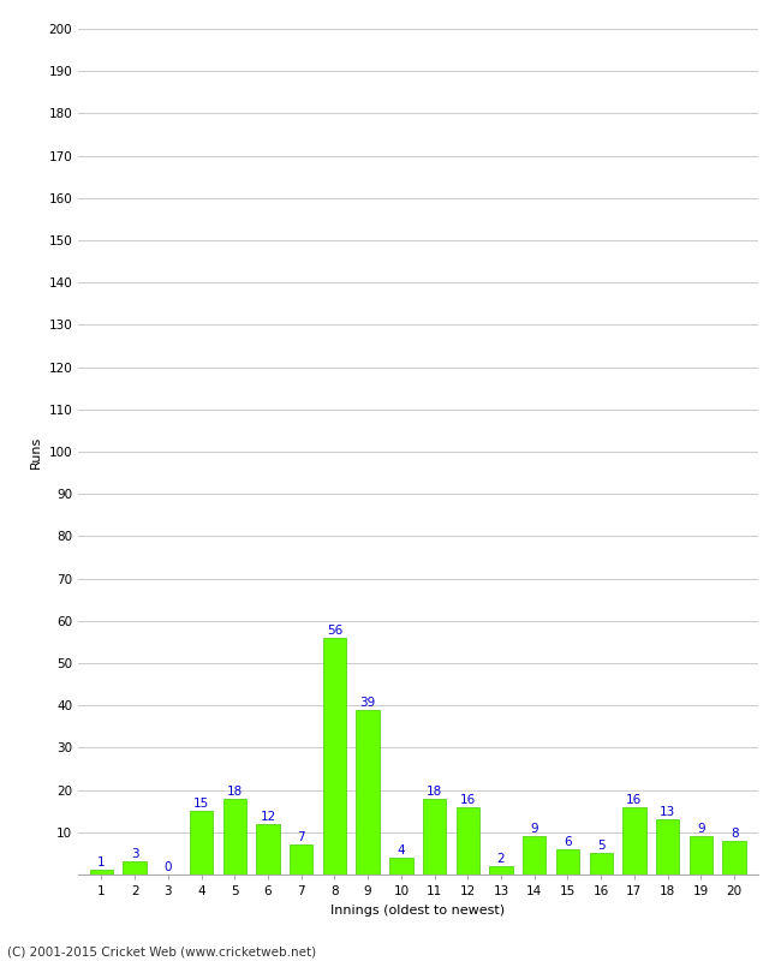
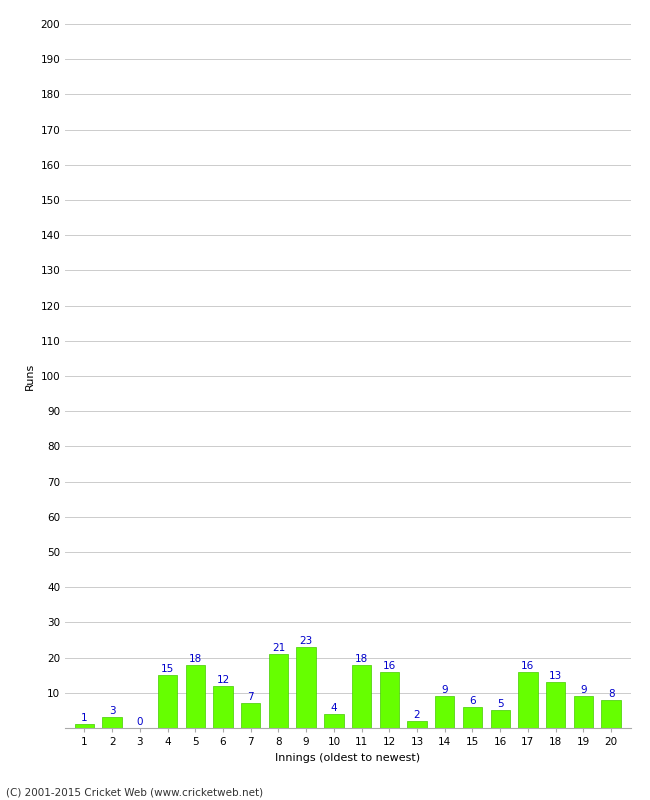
8: 56 -> 21
9: 39 -> 23
